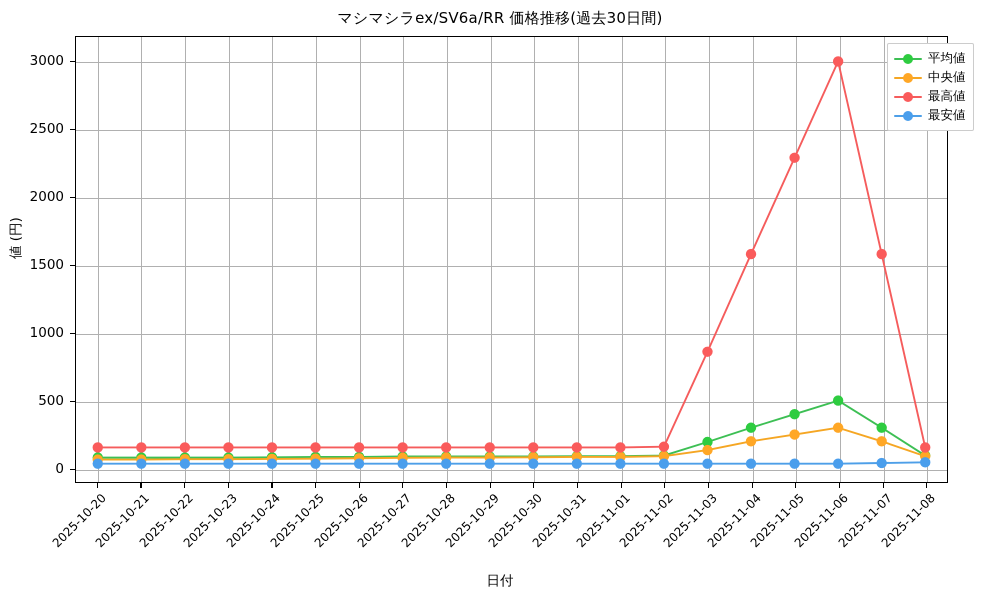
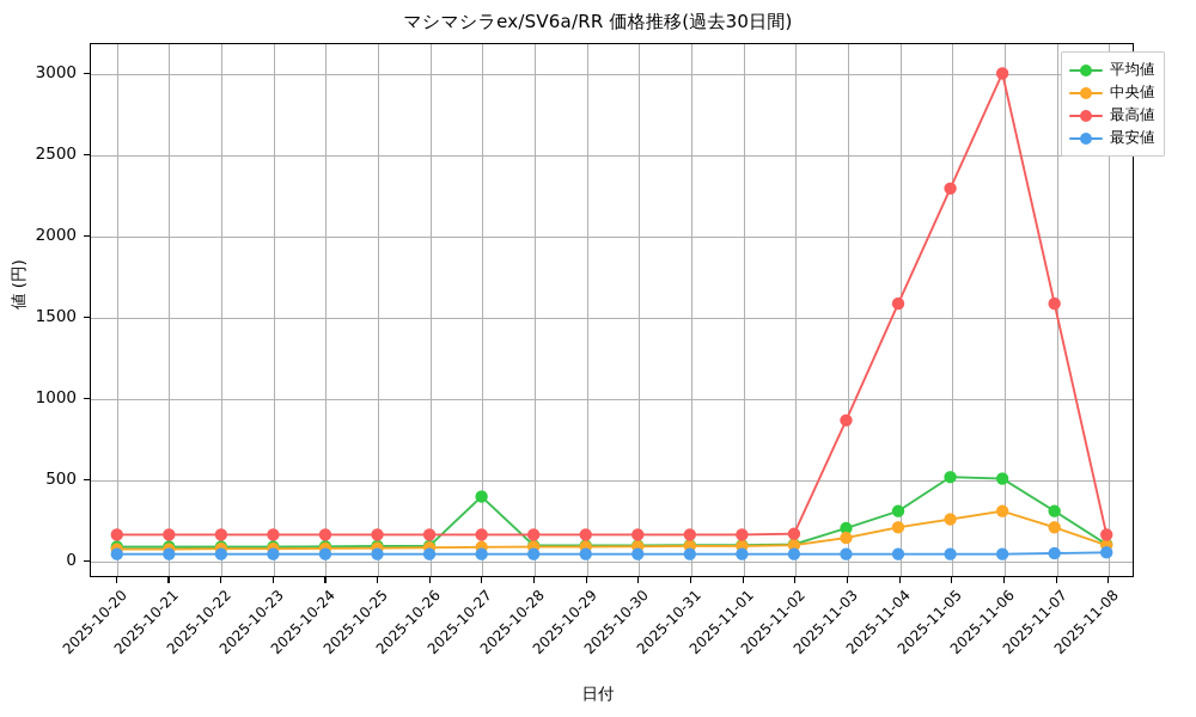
平均値/2025-10-27: 90 -> 390
平均値/2025-11-05: 400 -> 510
